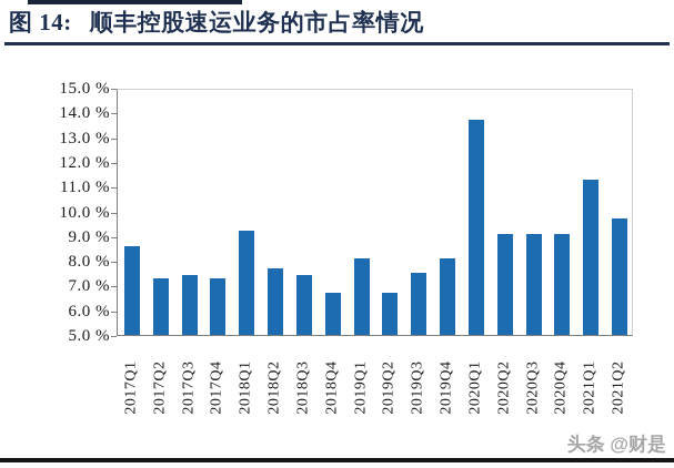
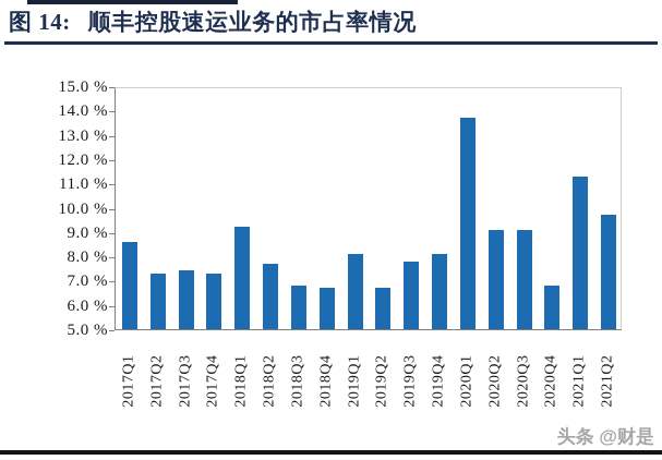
2018Q3: 7.4% -> 6.8%
2019Q3: 7.5% -> 7.8%
2020Q4: 9.1% -> 6.8%
